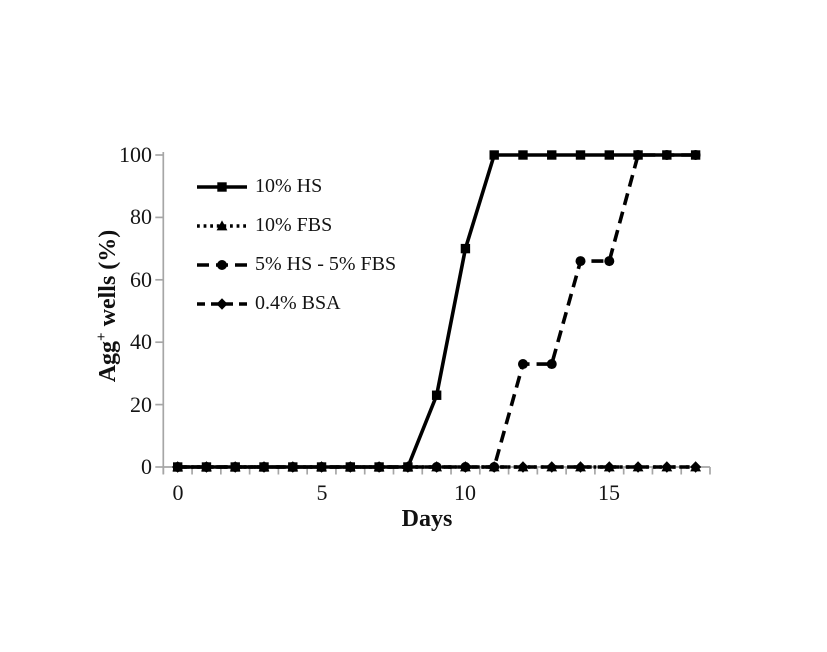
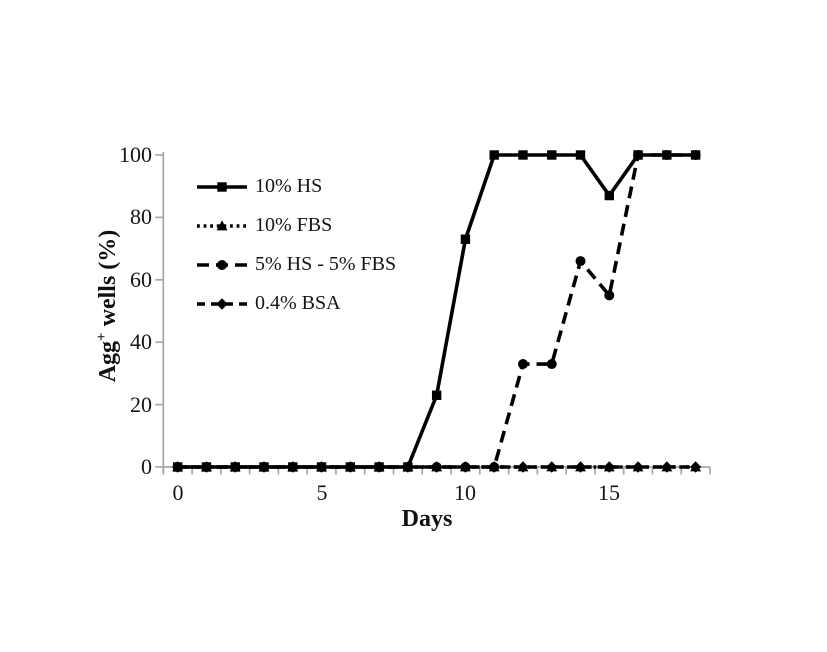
10% HS/10: 70 -> 73
10% HS/15: 100 -> 87
5% HS - 5% FBS/15: 66 -> 55
